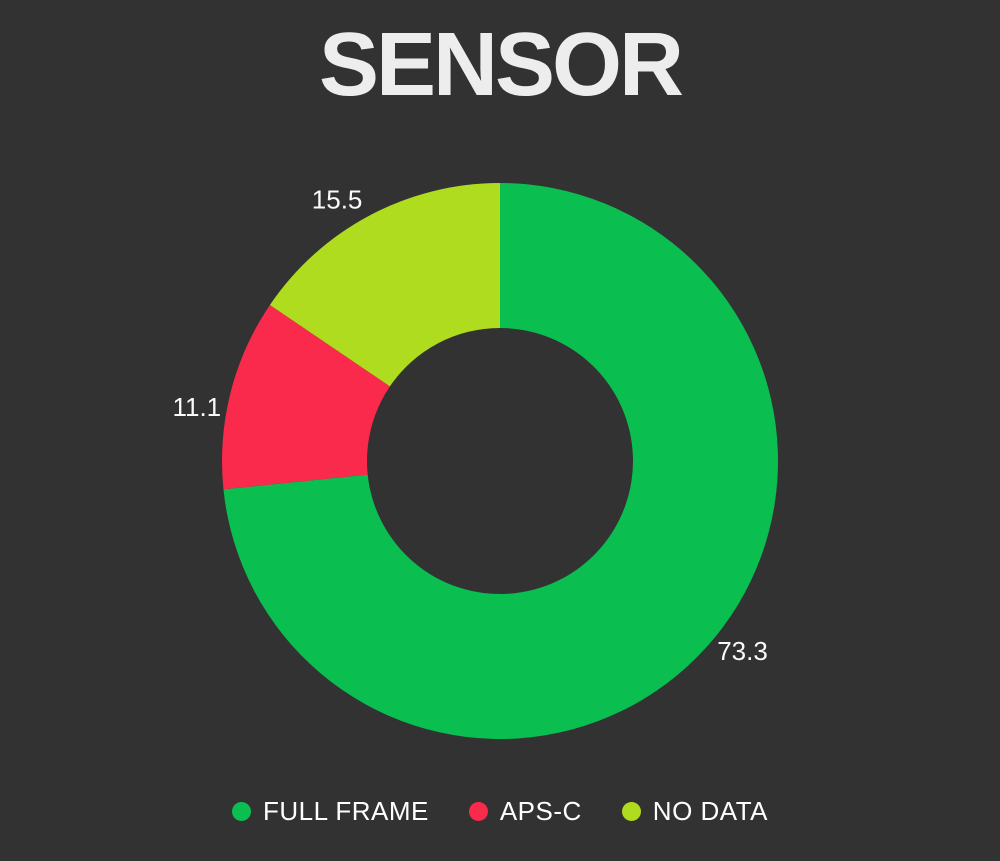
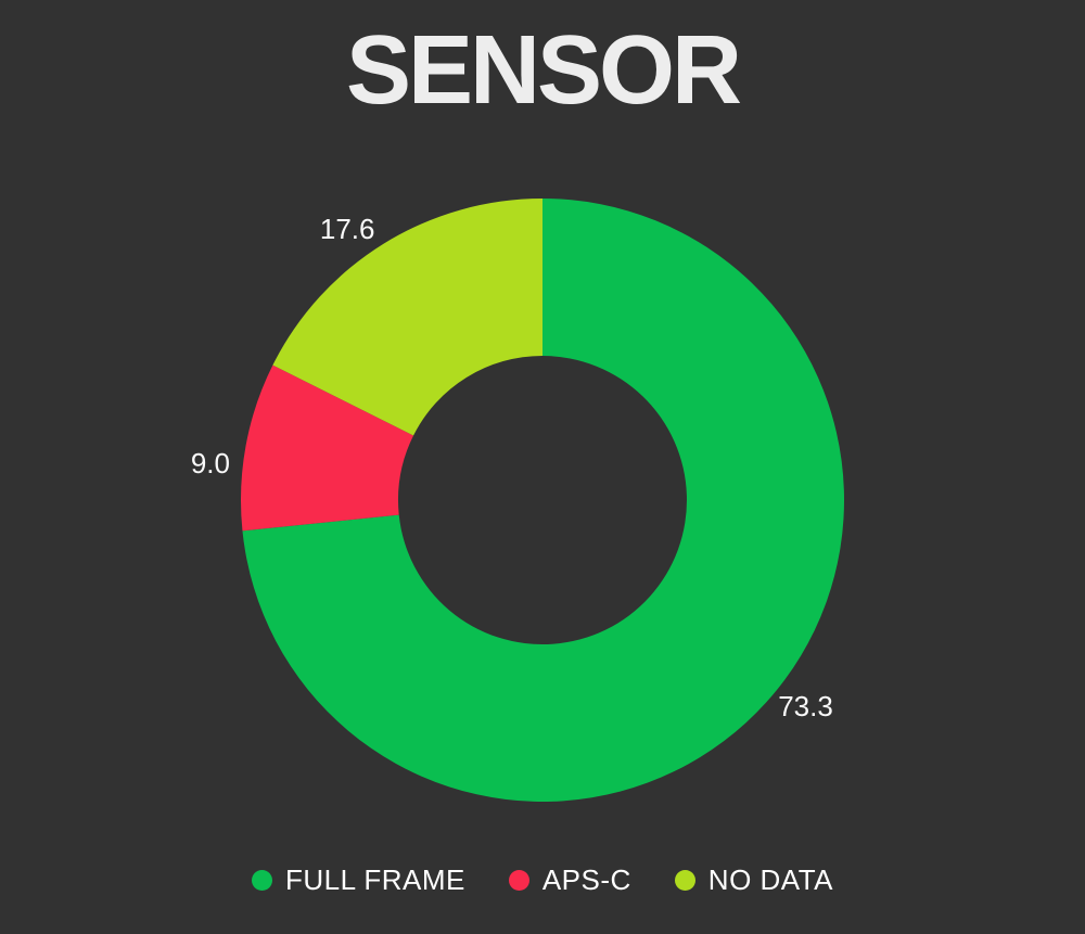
APS-C: 11.1 -> 9.0
NO DATA: 15.5 -> 17.6
